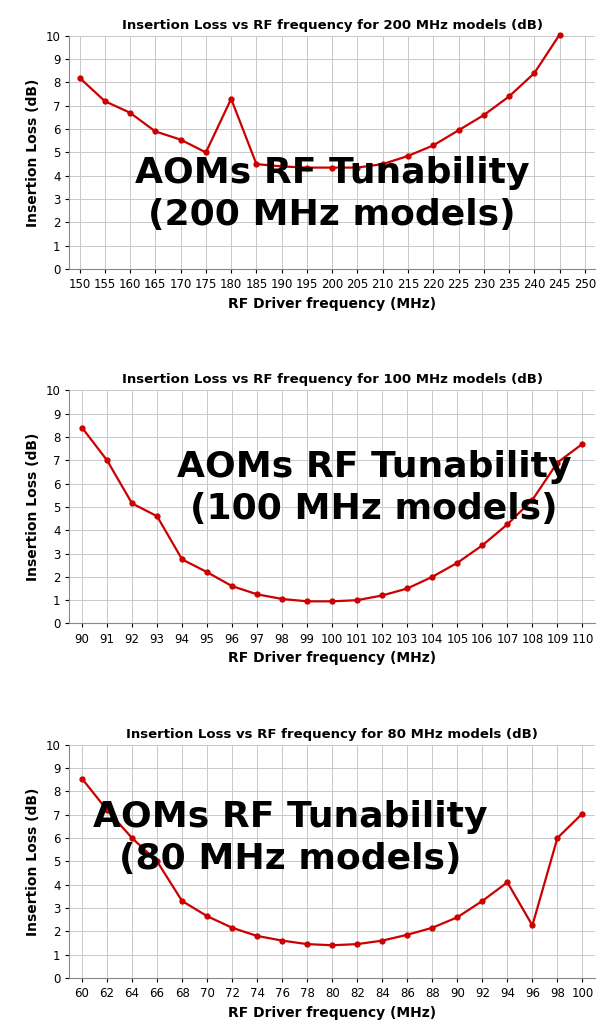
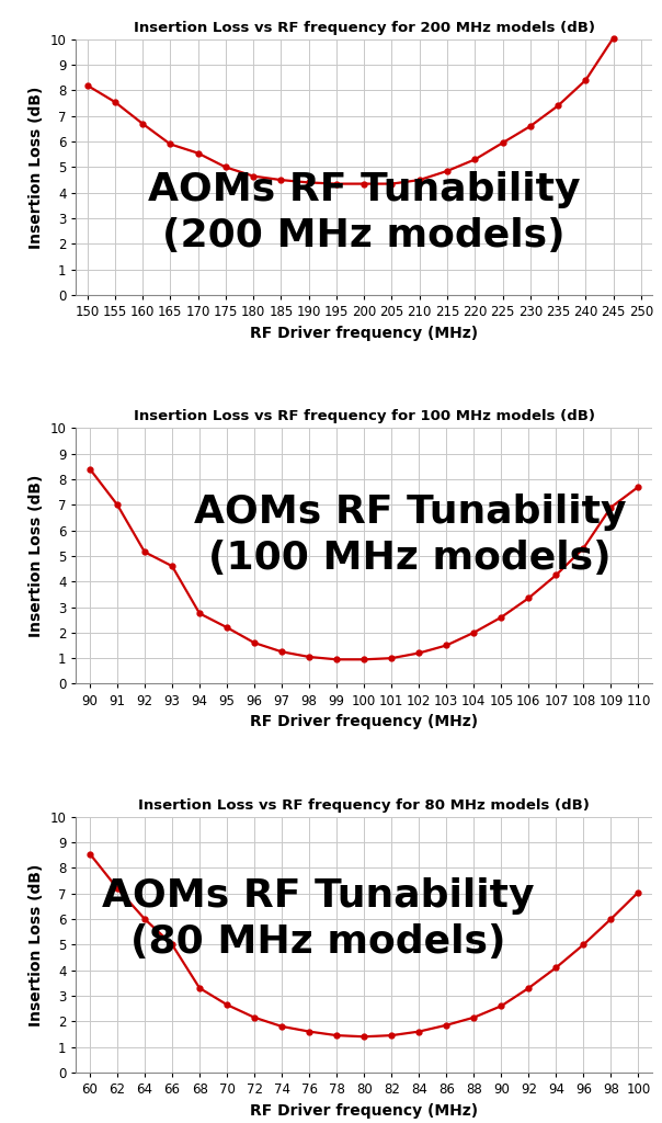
Insertion Loss vs RF frequency for 200 MHz models (dB)/155: 7.20 -> 7.55
Insertion Loss vs RF frequency for 200 MHz models (dB)/180: 7.30 -> 4.65
Insertion Loss vs RF frequency for 80 MHz models (dB)/96: 2.25 -> 5.00
